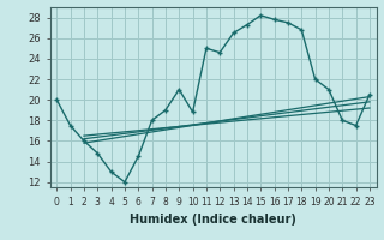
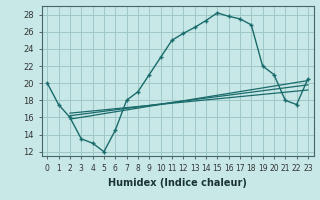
3: 14.8 -> 13.5
10: 18.8 -> 23.0
12: 24.6 -> 25.8
